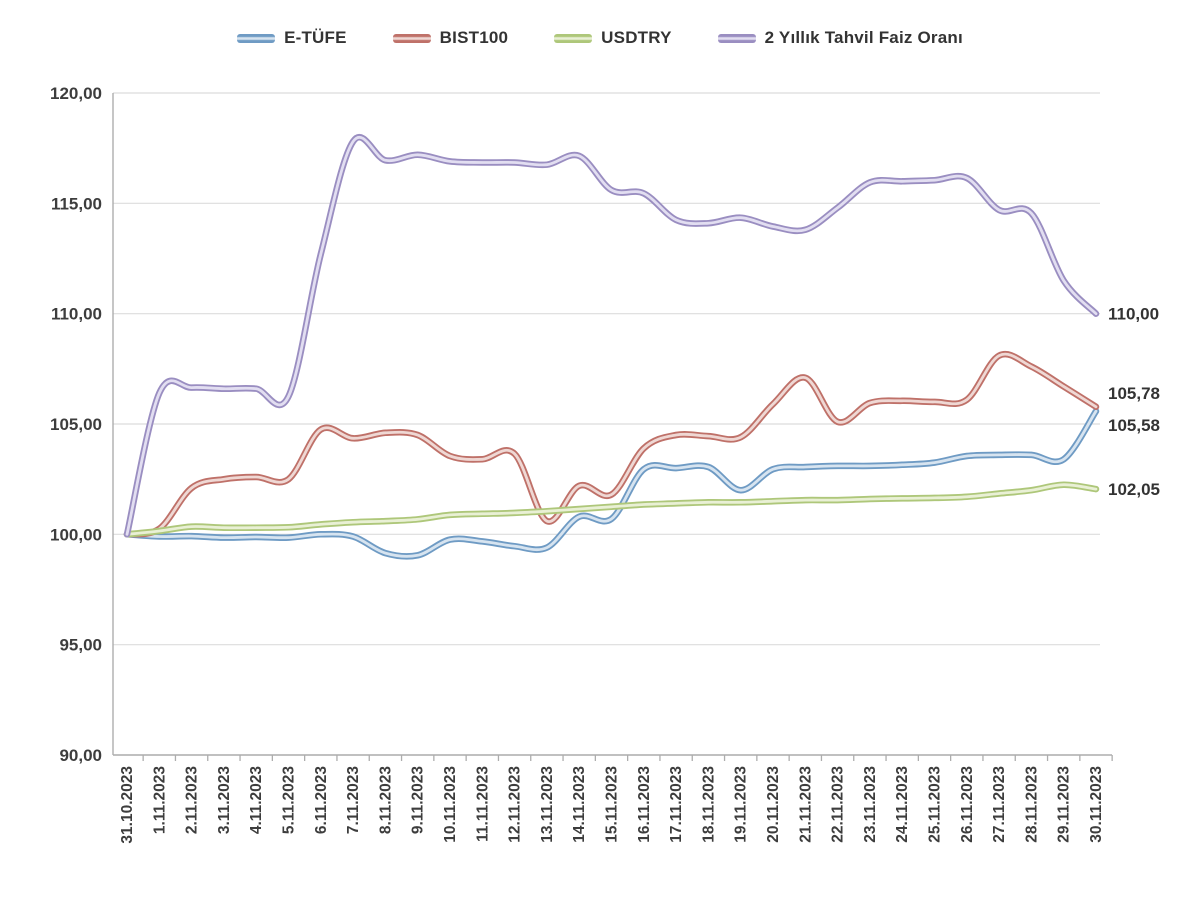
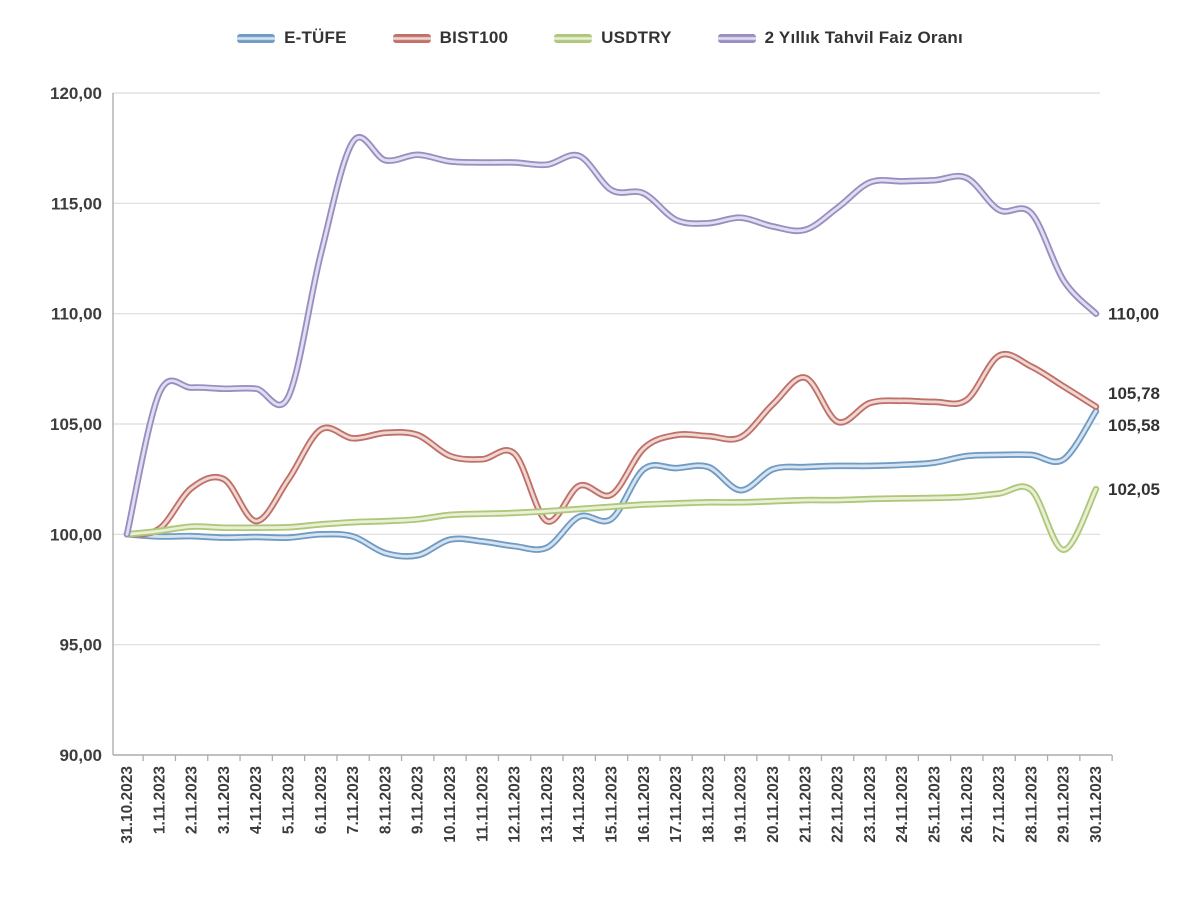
BIST100/4.11.2023: 102,6 -> 100,6
USDTRY/29.11.2023: 102,2 -> 99,3
